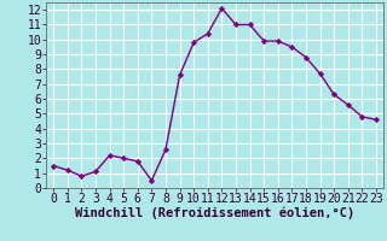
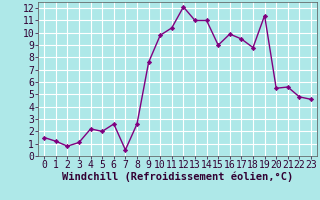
6: 1.8 -> 2.6
15: 9.9 -> 9.0
19: 7.7 -> 11.4
20: 6.3 -> 5.5
